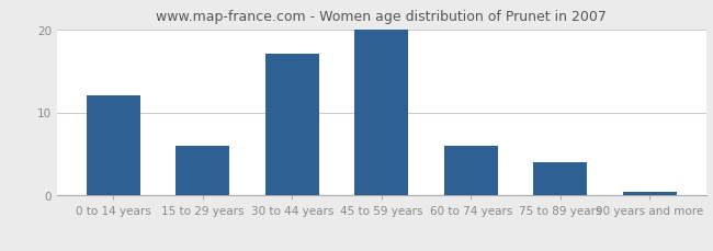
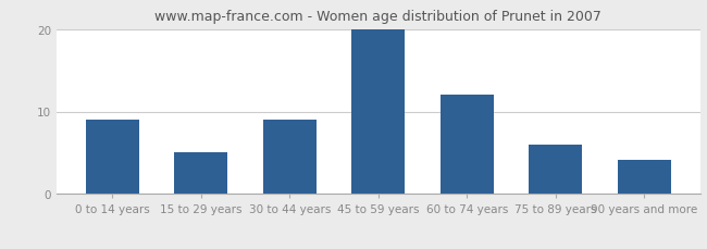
0 to 14 years: 12.0 -> 9.0
15 to 29 years: 6.0 -> 5.0
30 to 44 years: 17.0 -> 9.0
60 to 74 years: 6.0 -> 12.0
75 to 89 years: 4.0 -> 6.0
90 years and more: 0.5 -> 4.2
